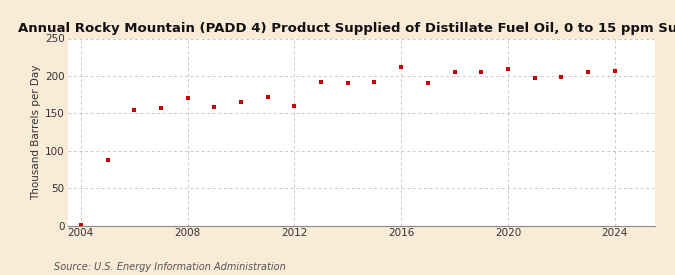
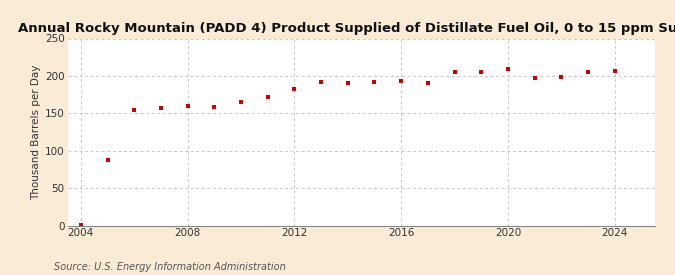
2008: 170 -> 160
2012: 160 -> 182
2016: 212 -> 193
